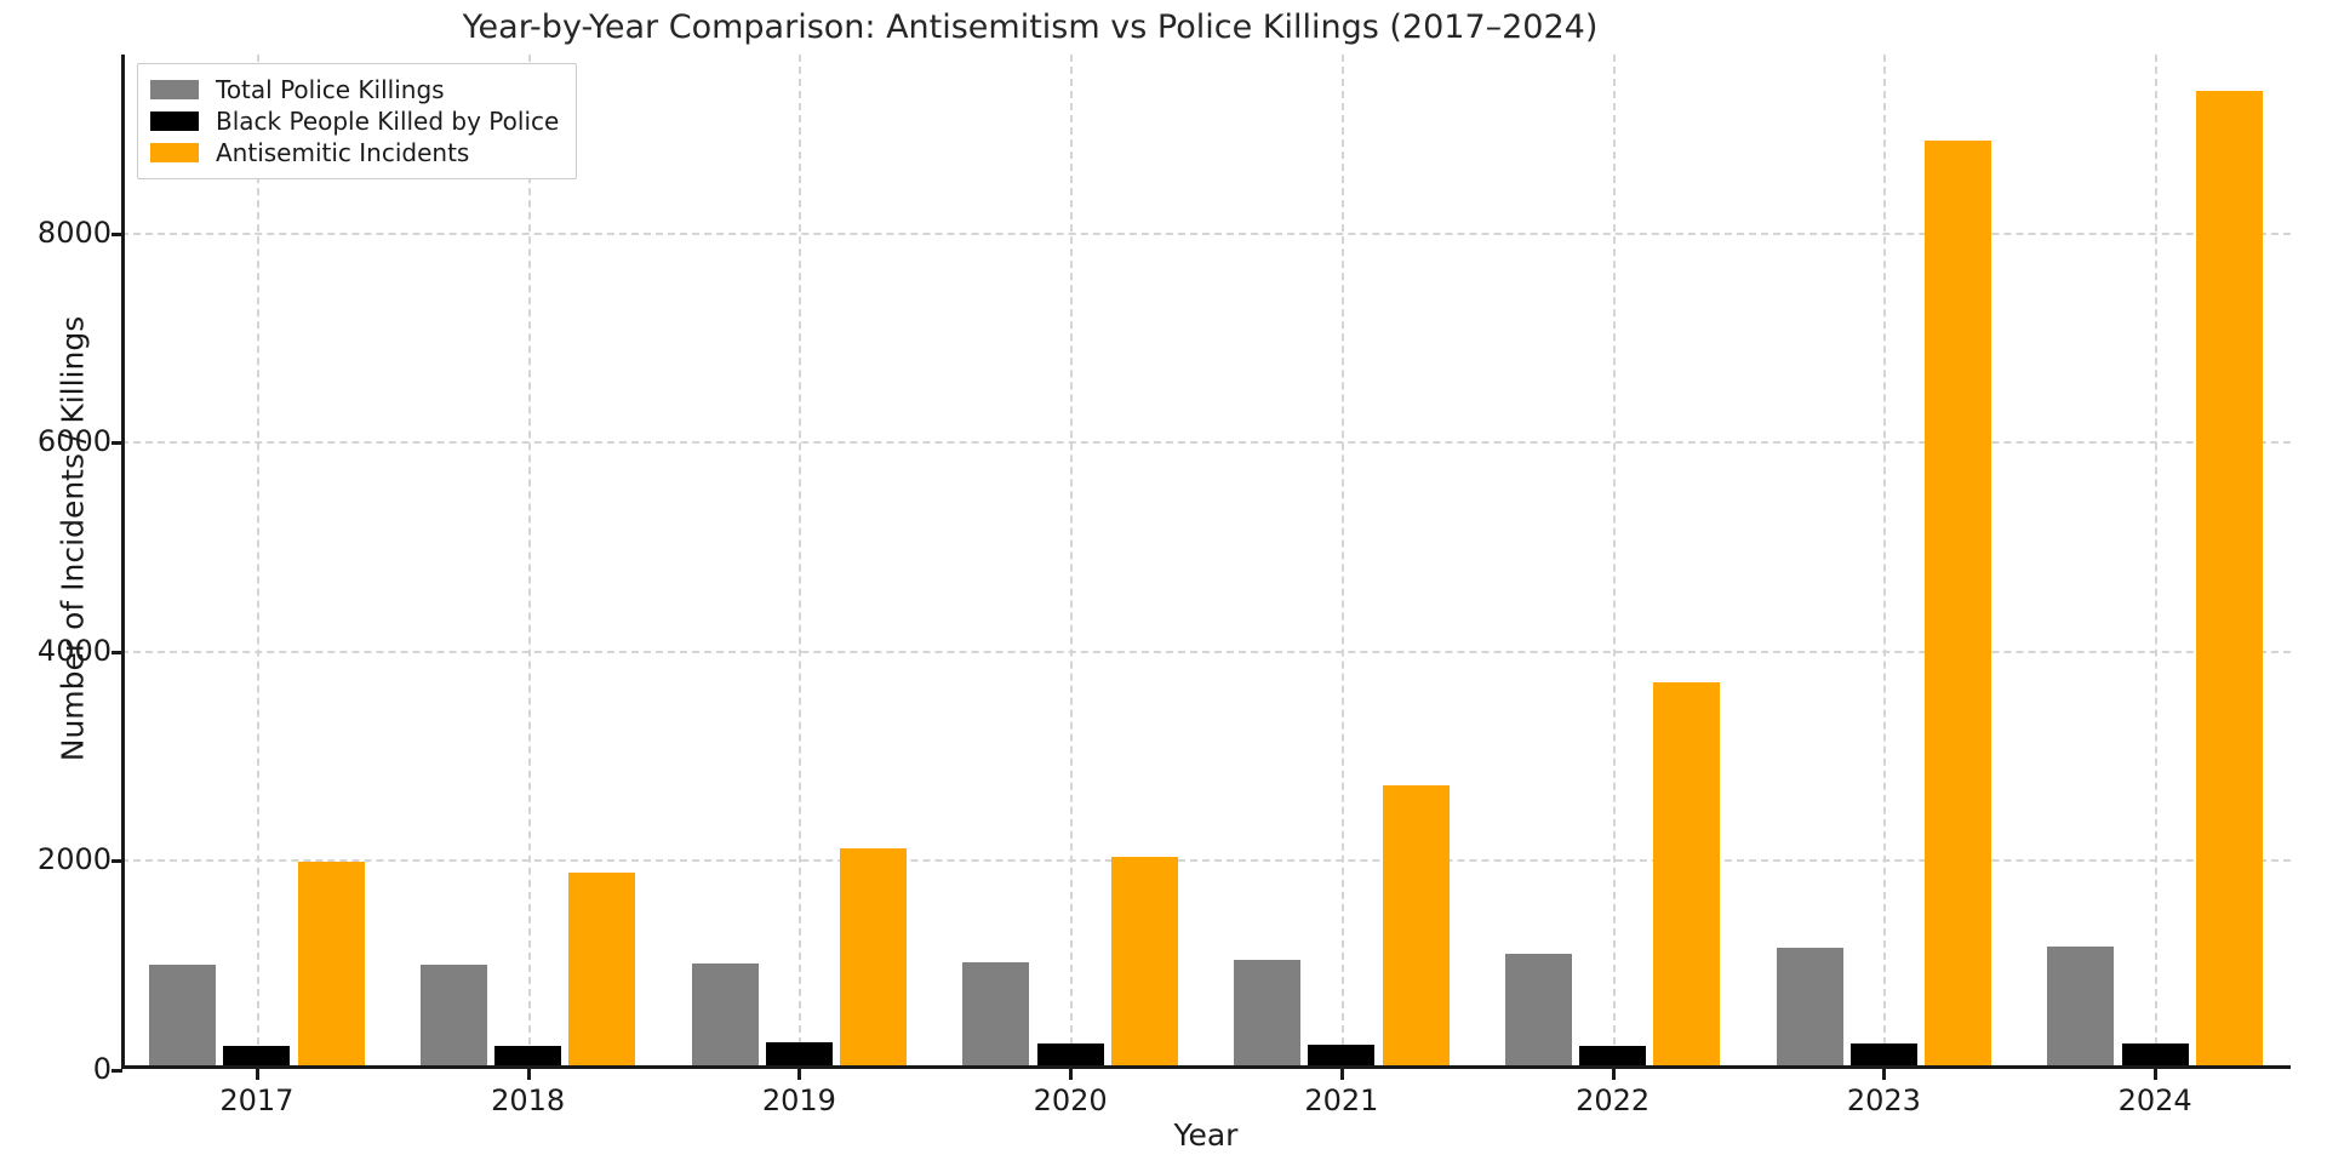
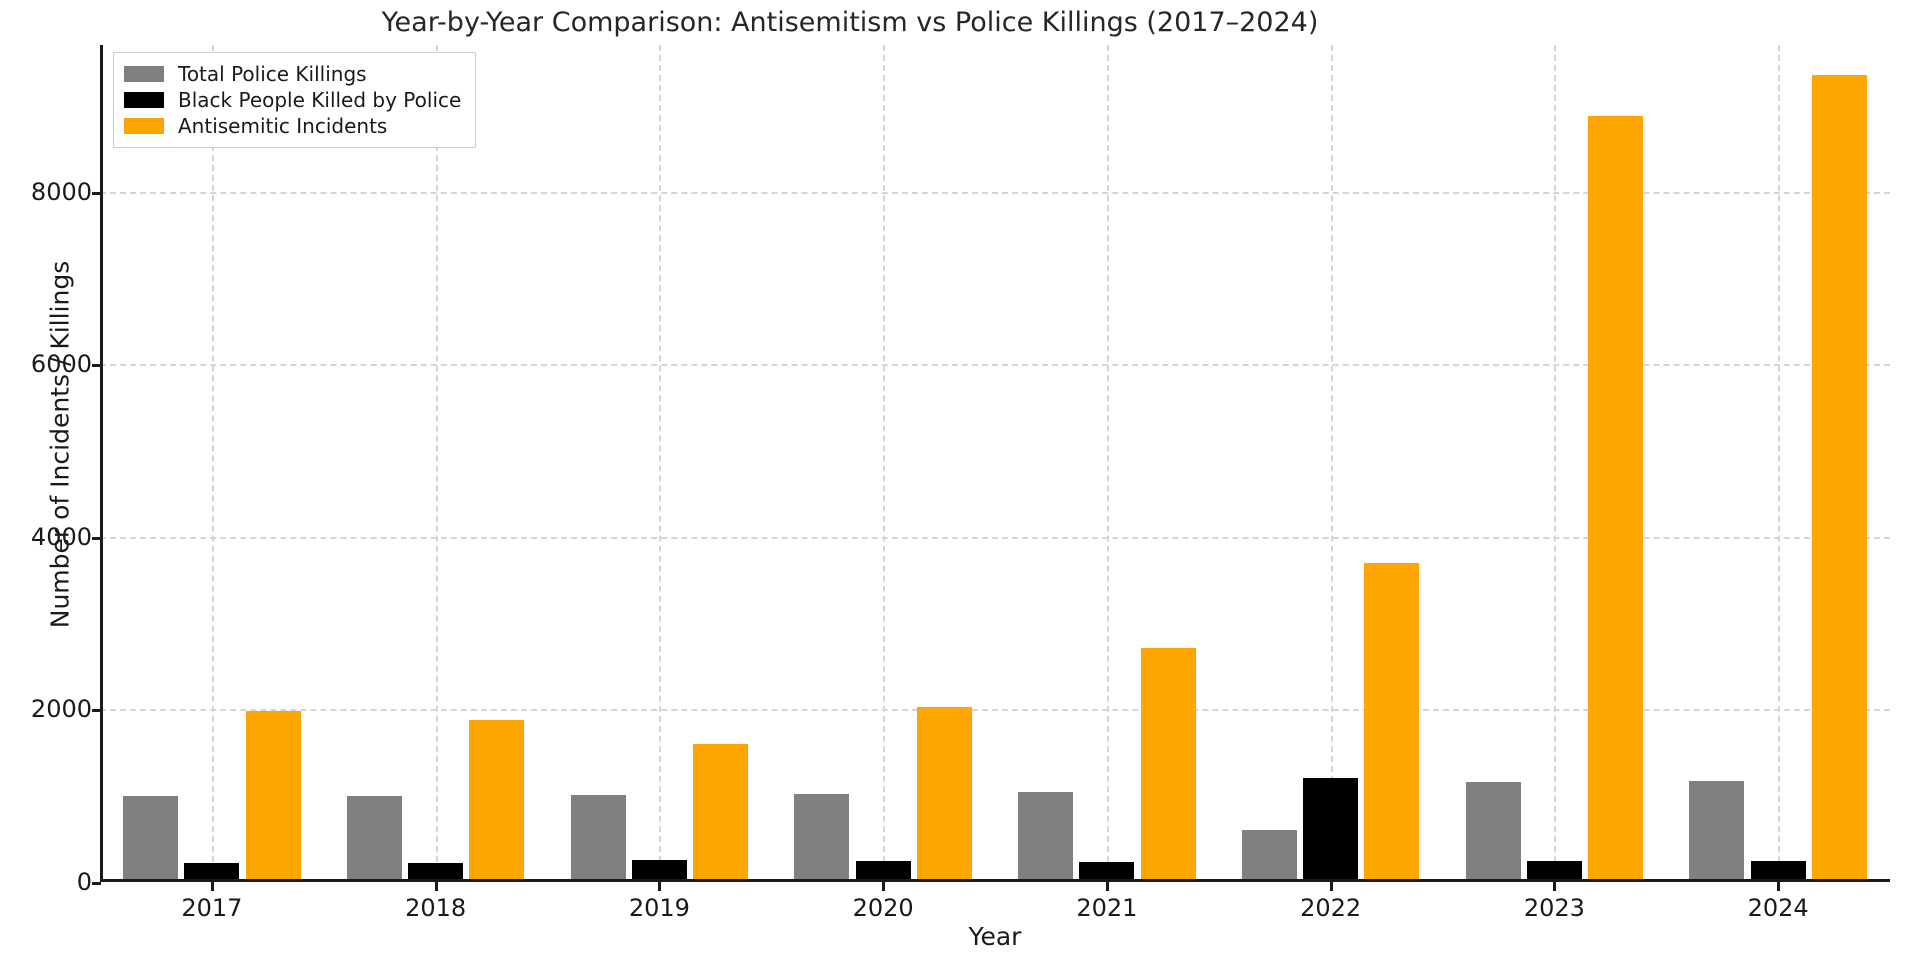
Antisemitic Incidents/2019: 2100 -> 1600
Total Police Killings/2022: 1100 -> 600
Black People Killed by Police/2022: 200 -> 1200
